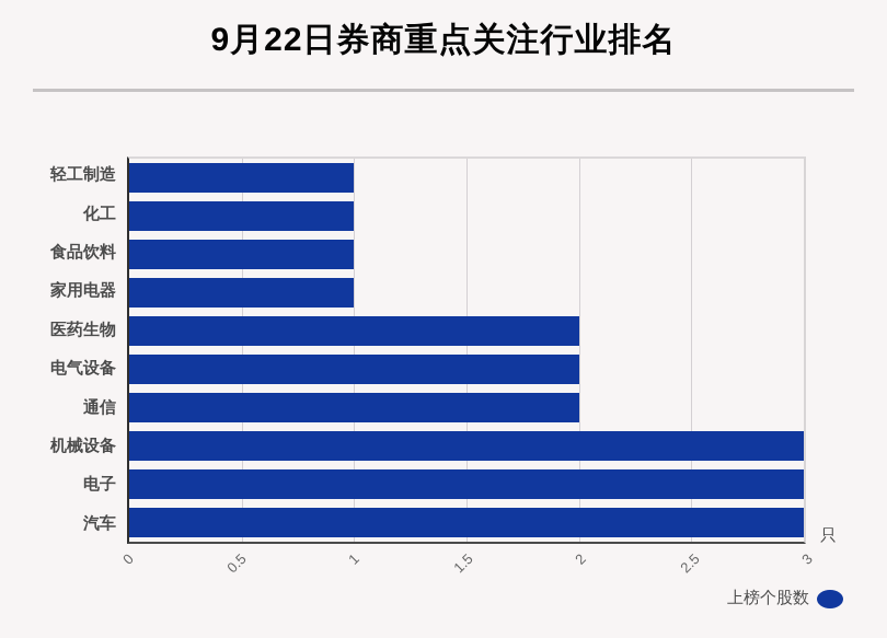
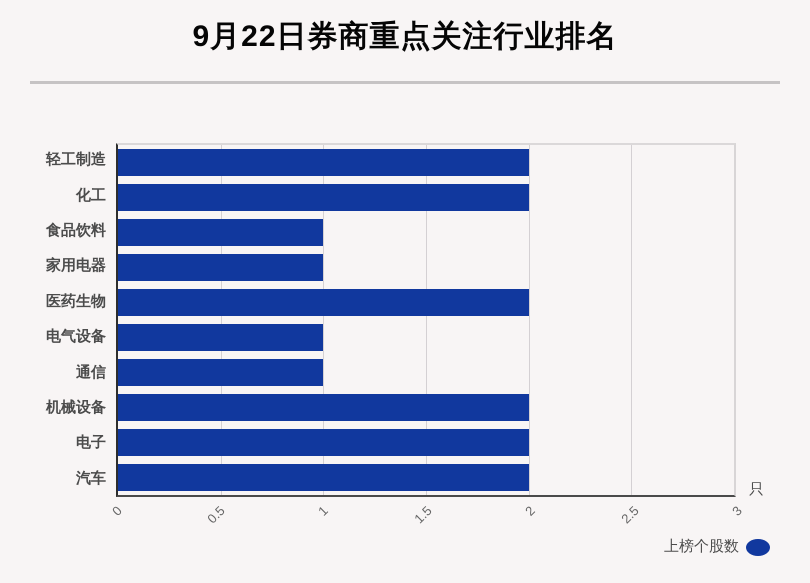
轻工制造: 1 -> 2
化工: 1 -> 2
电气设备: 2 -> 1
通信: 2 -> 1
机械设备: 3 -> 2
电子: 3 -> 2
汽车: 3 -> 2
